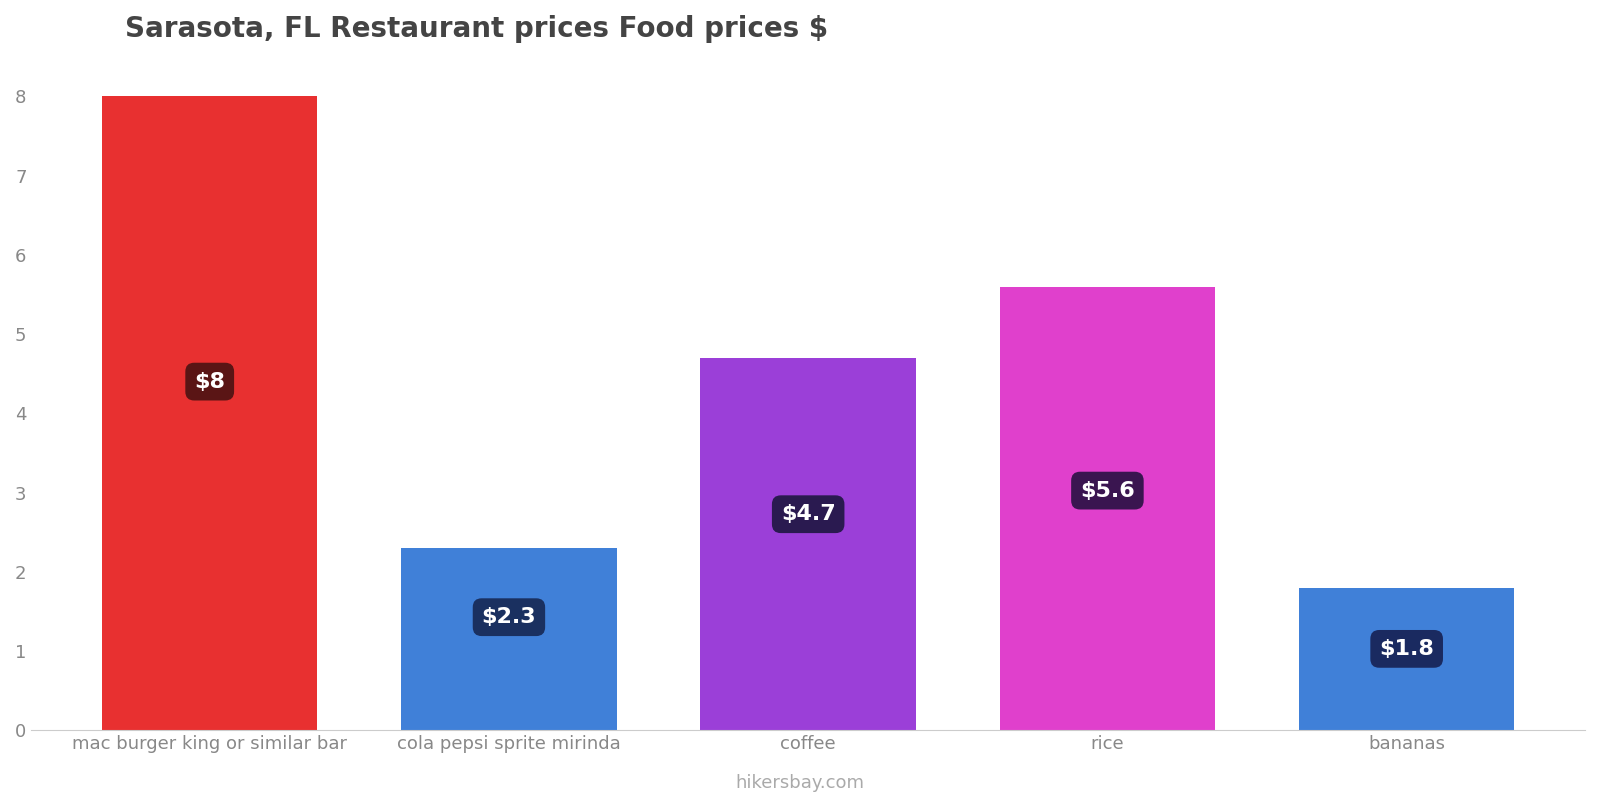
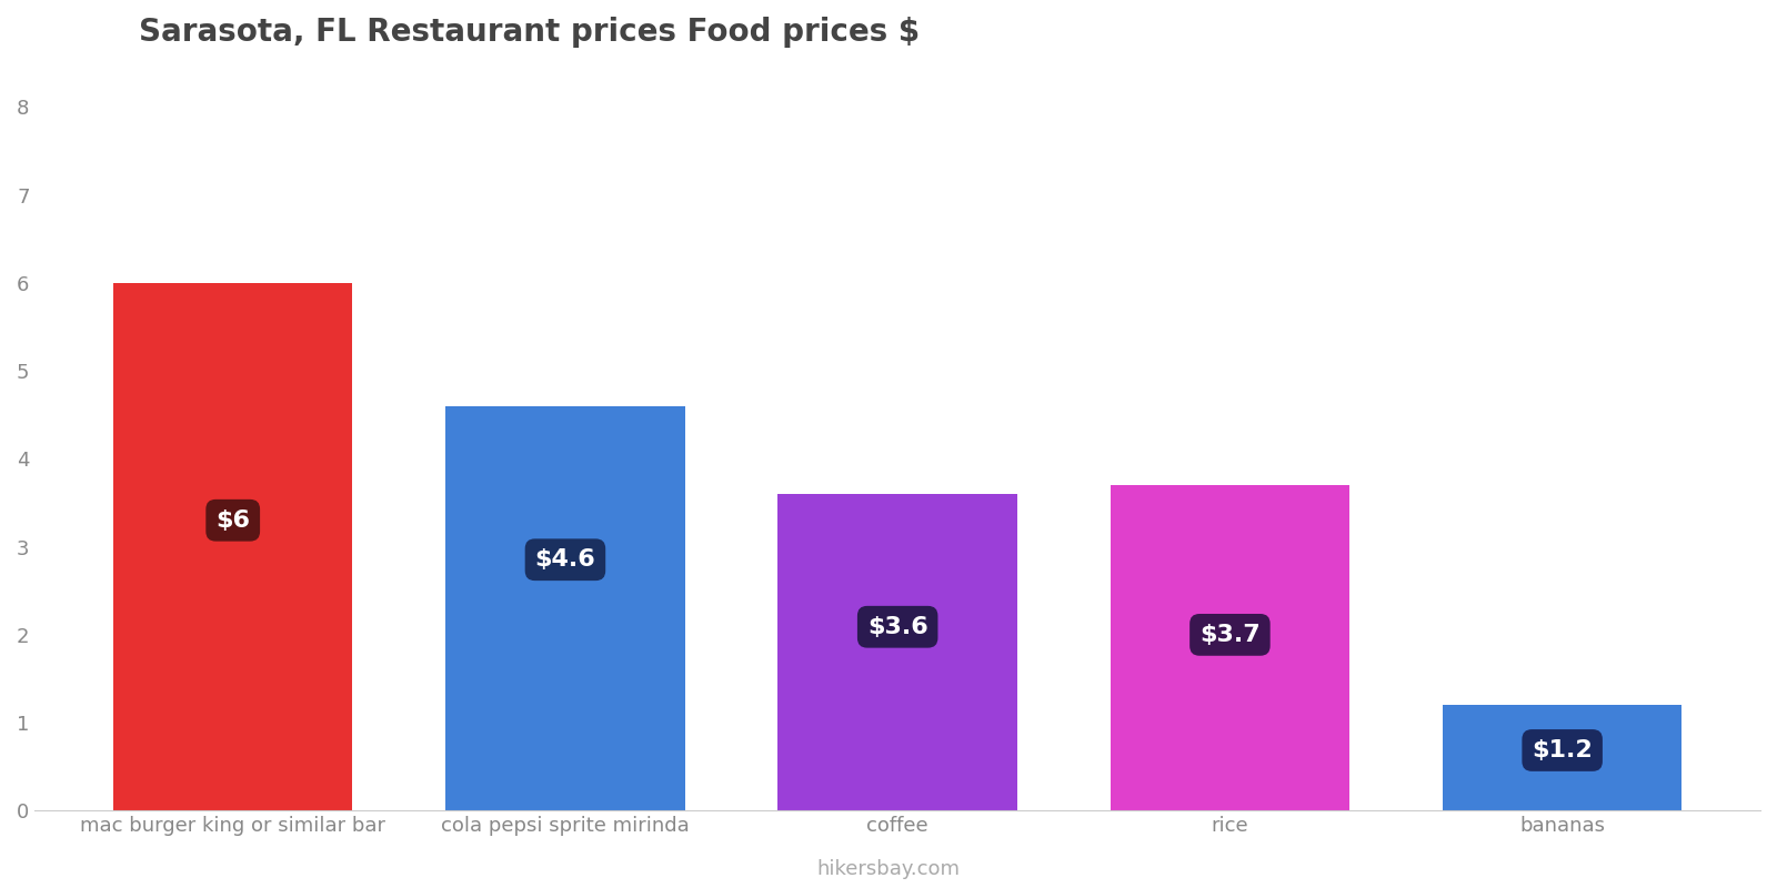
mac burger king or similar bar: $8 -> $6
cola pepsi sprite mirinda: $2.3 -> $4.6
coffee: $4.7 -> $3.6
rice: $5.6 -> $3.7
bananas: $1.8 -> $1.2
